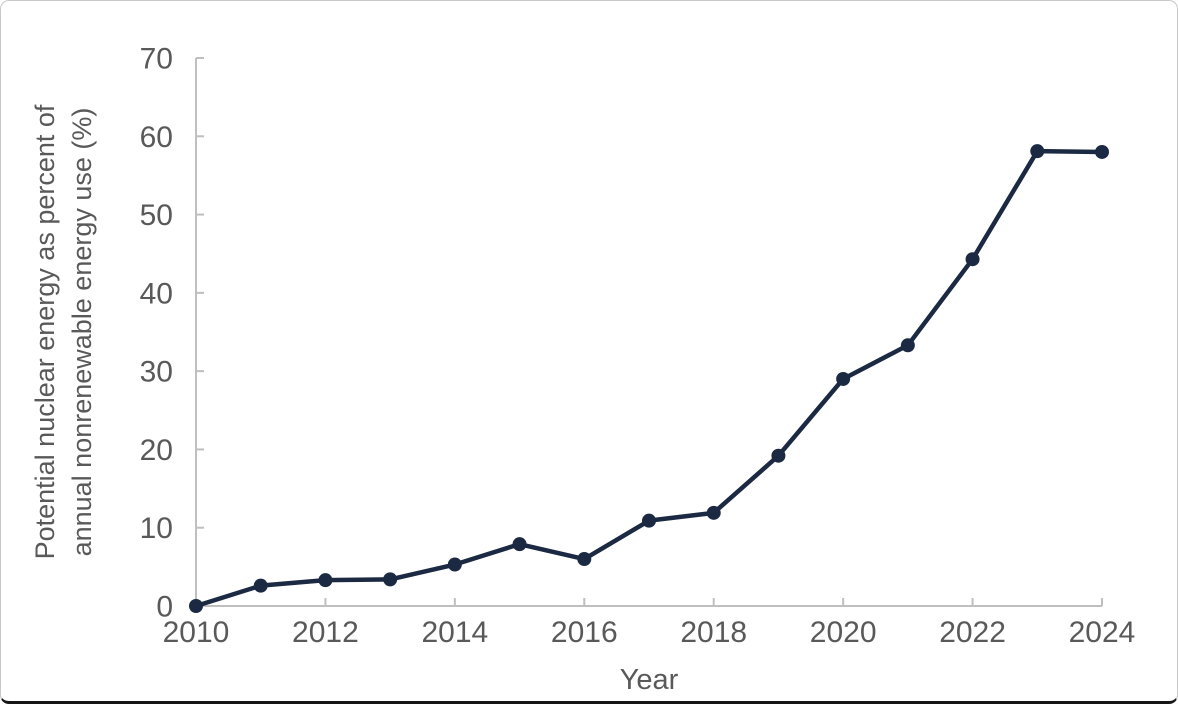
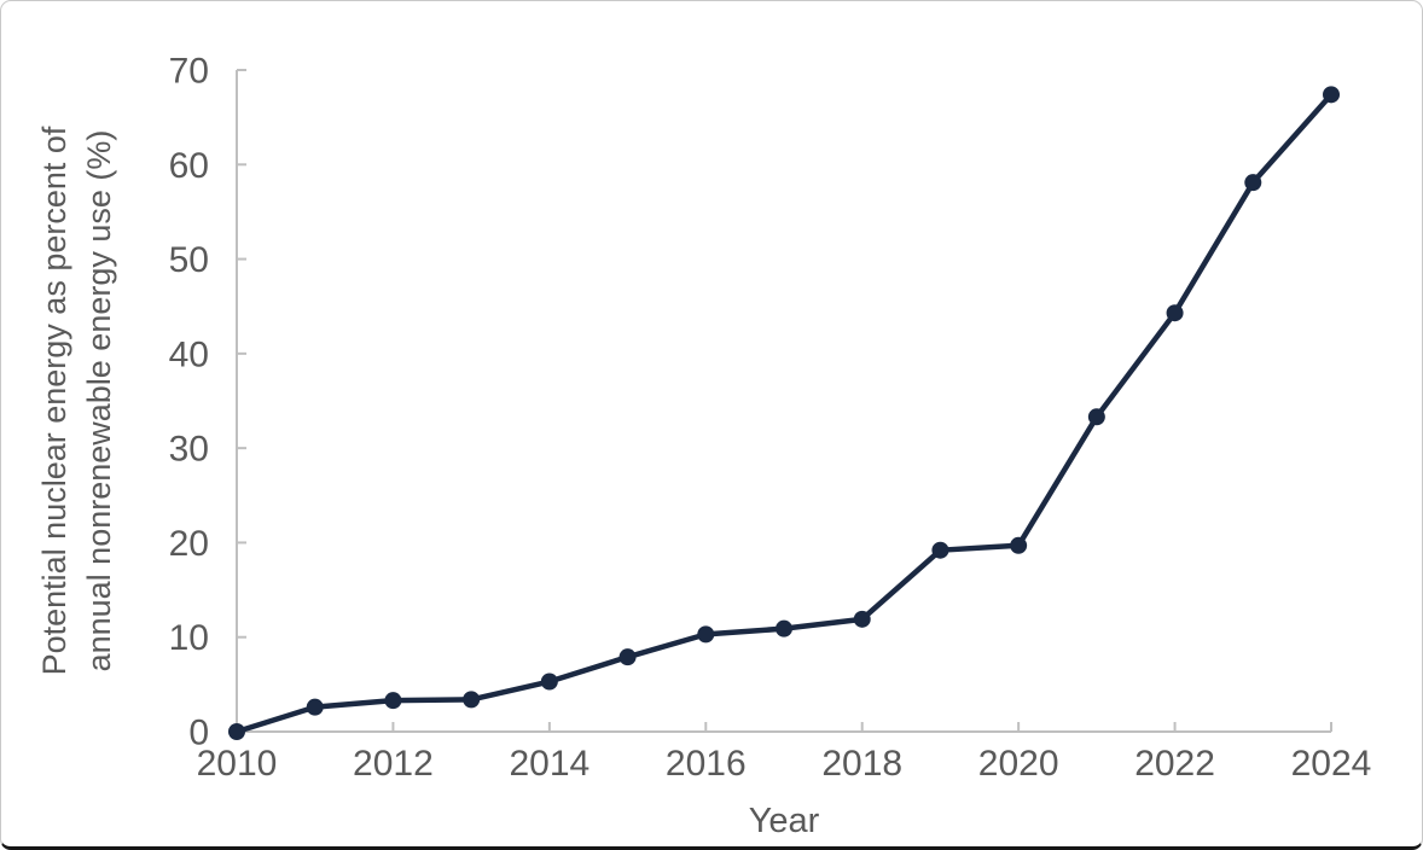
2016: 6 -> 10
2020: 29 -> 20
2024: 58 -> 67
